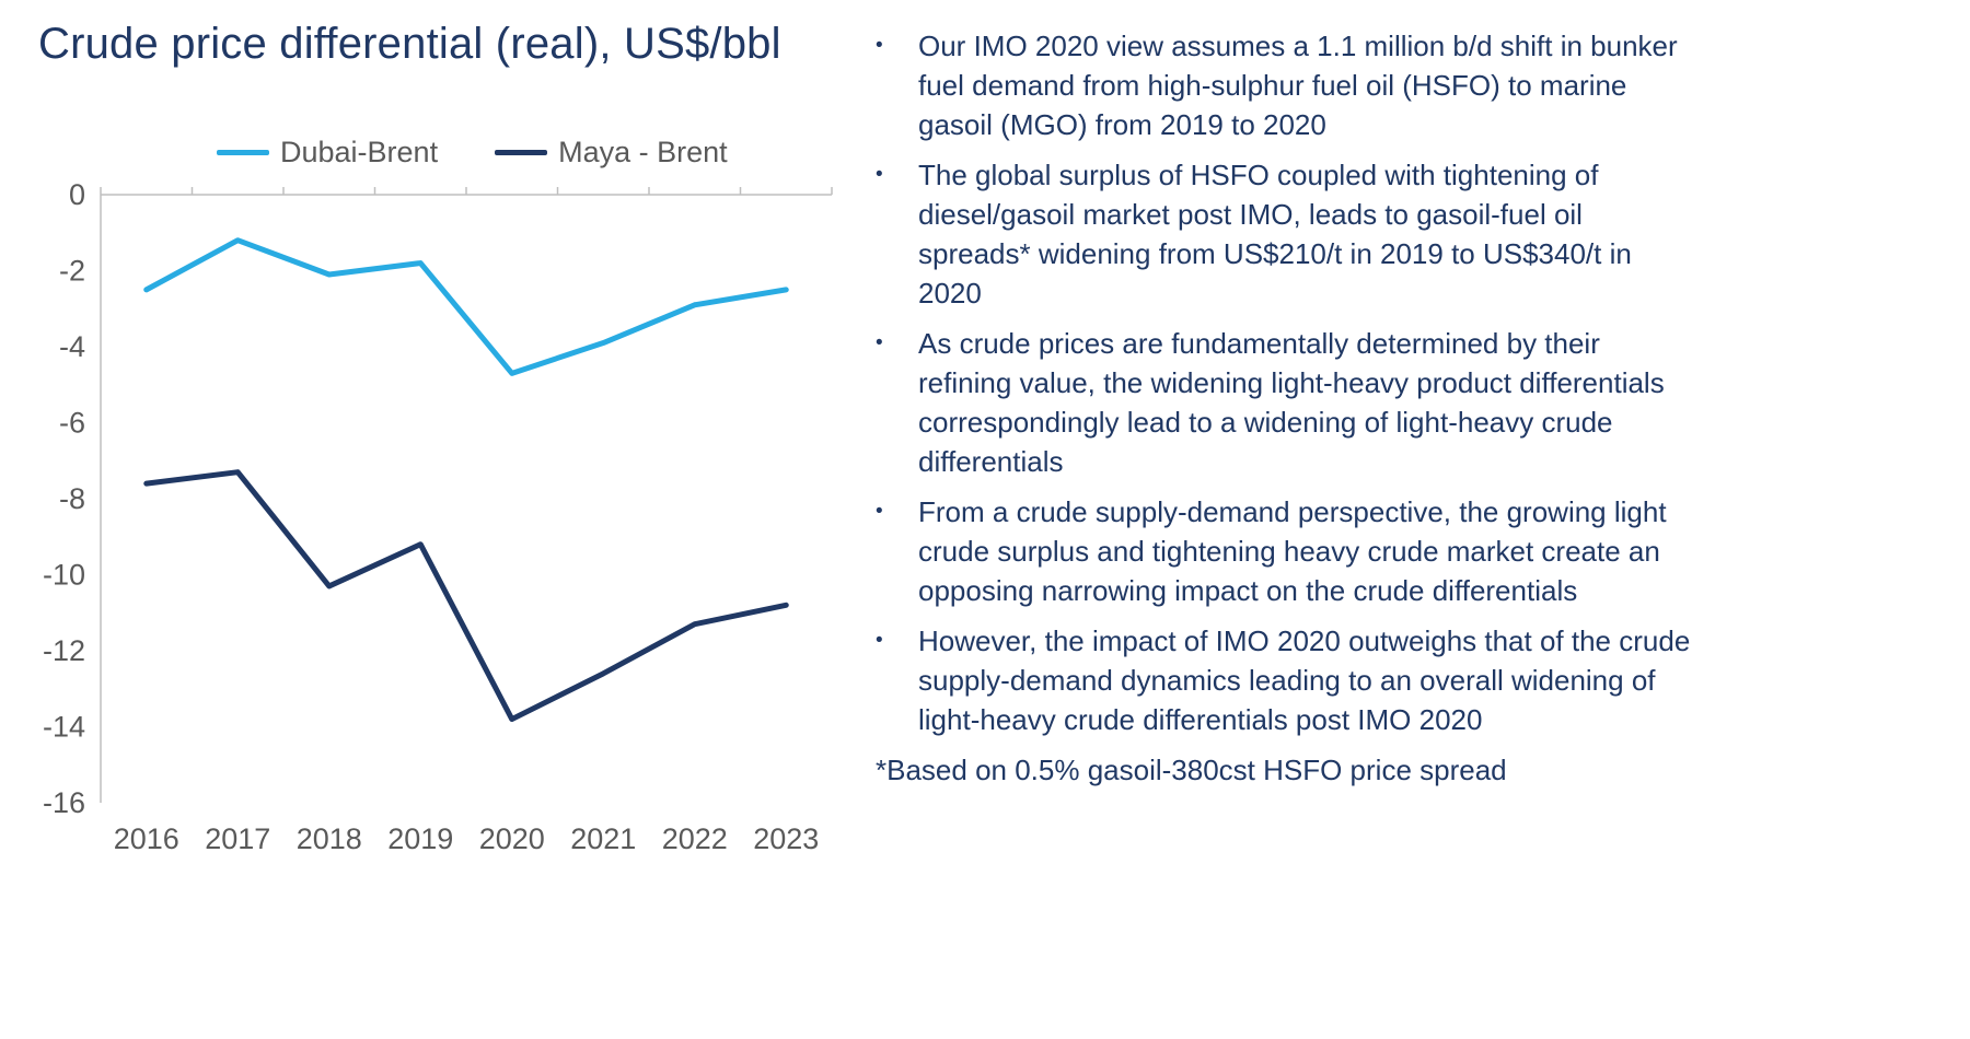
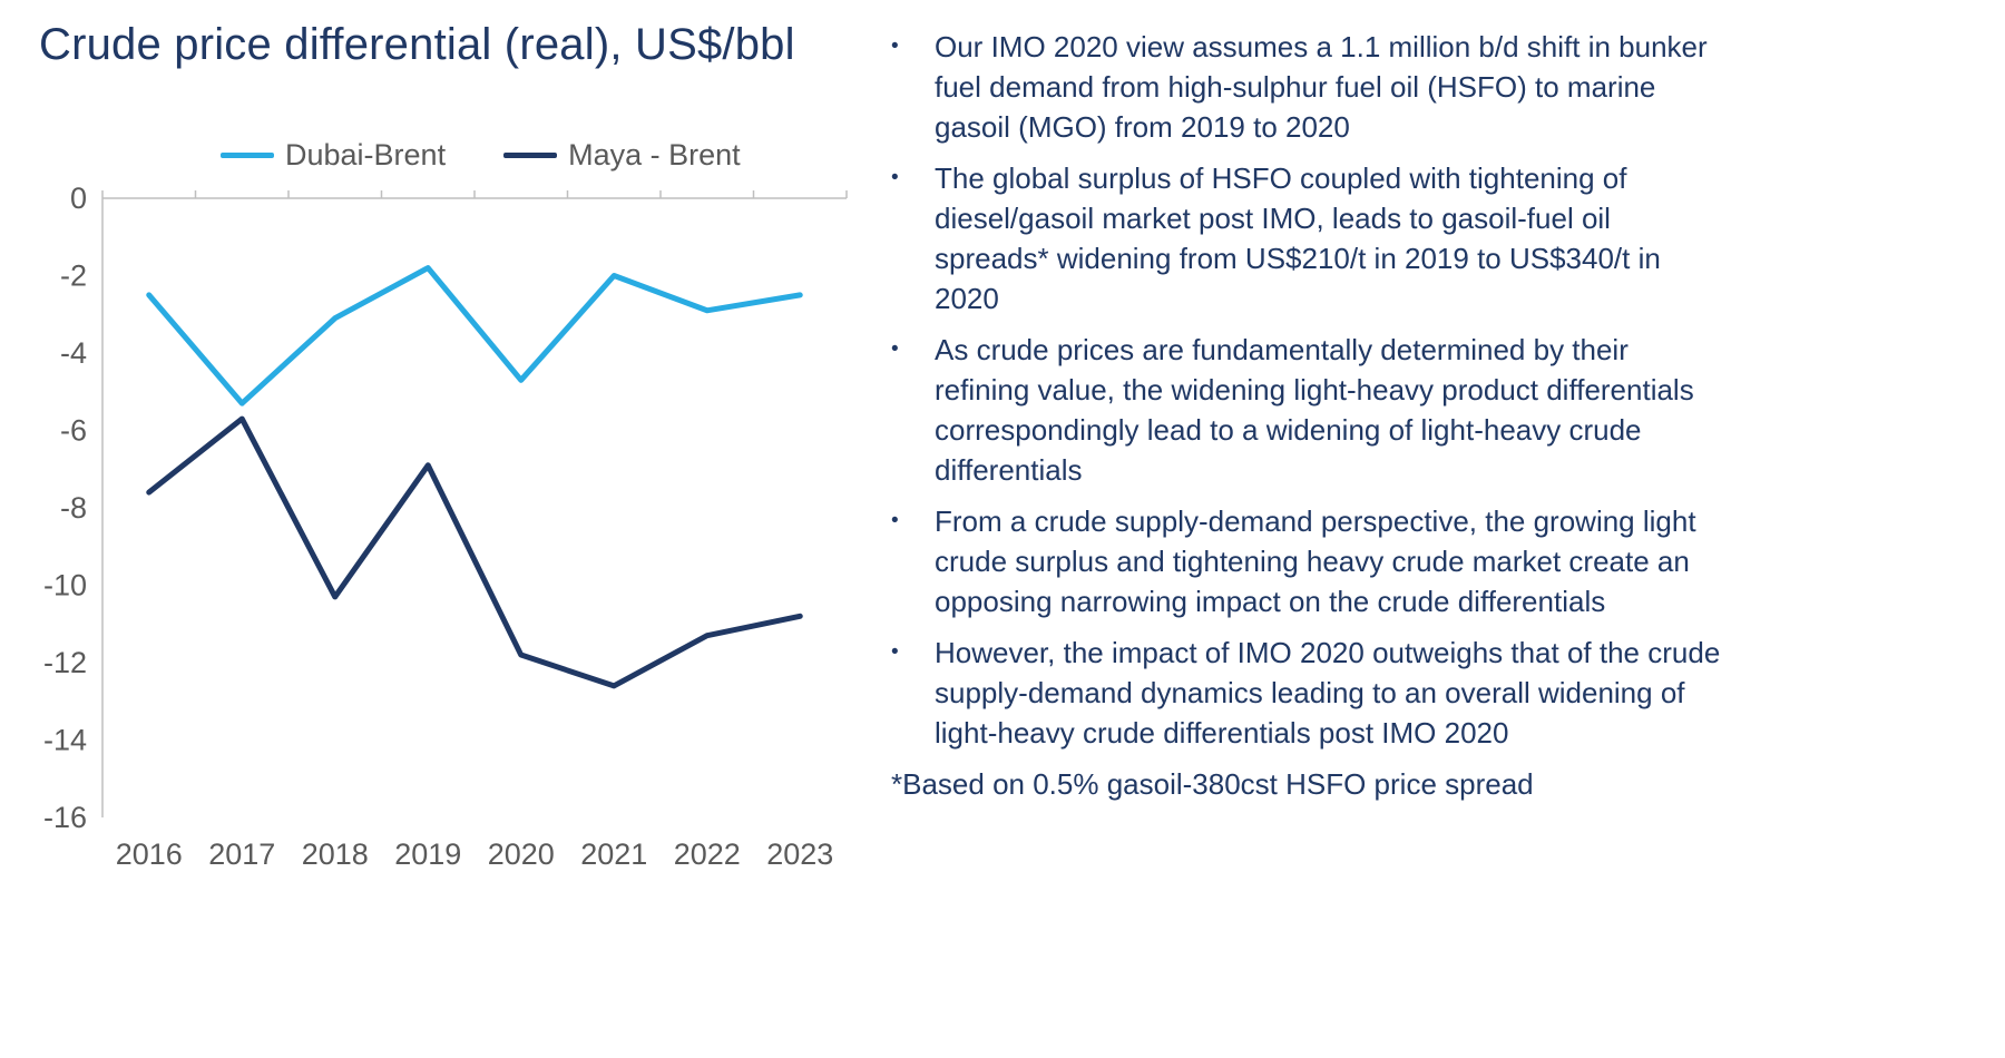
Dubai-Brent/2017: -1.2 -> -5.3
Maya - Brent/2017: -7.3 -> -5.7
Dubai-Brent/2018: -2.1 -> -3.1
Maya - Brent/2019: -9.2 -> -6.9
Maya - Brent/2020: -13.8 -> -11.8
Dubai-Brent/2021: -3.9 -> -2.0
